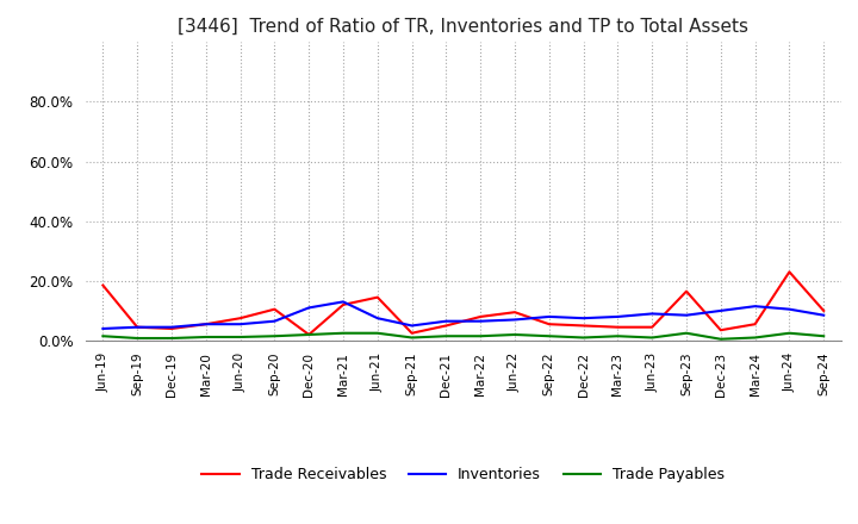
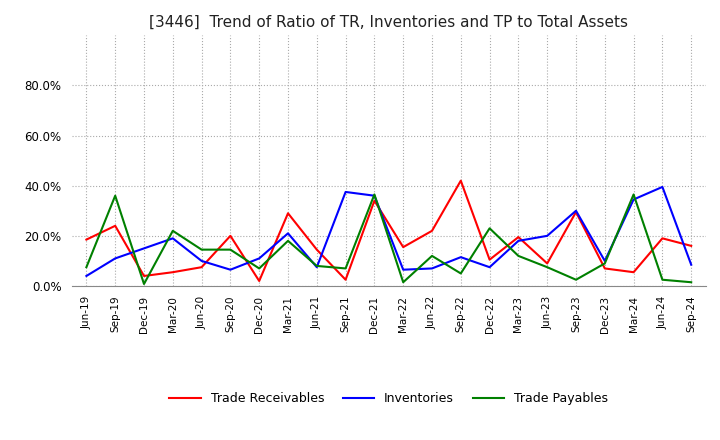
Trade Payables/Jun-19: 1.5% -> 7.5%
Trade Receivables/Sep-19: 4.5% -> 24.0%
Inventories/Sep-19: 4.5% -> 11.0%
Trade Payables/Sep-19: 0.8% -> 36.0%
Inventories/Dec-19: 4.5% -> 15.0%
Inventories/Mar-20: 5.5% -> 19.0%
Trade Payables/Mar-20: 1.2% -> 22.0%
Inventories/Jun-20: 5.5% -> 10.0%
Trade Payables/Jun-20: 1.2% -> 14.5%
Trade Receivables/Sep-20: 10.5% -> 20.0%
Trade Payables/Sep-20: 1.5% -> 14.5%
Trade Payables/Dec-20: 2.0% -> 7.0%
Trade Receivables/Mar-21: 12.0% -> 29.0%
Inventories/Mar-21: 13.0% -> 21.0%
Trade Payables/Mar-21: 2.5% -> 18.0%
Trade Payables/Jun-21: 2.5% -> 8.0%
Inventories/Sep-21: 5.0% -> 37.5%
Trade Payables/Sep-21: 1.0% -> 7.0%
Trade Receivables/Dec-21: 5.0% -> 34.0%
Inventories/Dec-21: 6.5% -> 36.0%
Trade Payables/Dec-21: 1.5% -> 36.5%
Trade Receivables/Mar-22: 8.0% -> 15.5%
Trade Receivables/Jun-22: 9.5% -> 22.0%
Trade Payables/Jun-22: 2.0% -> 12.0%
Trade Receivables/Sep-22: 5.5% -> 42.0%
Inventories/Sep-22: 8.0% -> 11.5%
Trade Payables/Sep-22: 1.5% -> 5.0%
Trade Receivables/Dec-22: 5.0% -> 10.5%
Trade Payables/Dec-22: 1.0% -> 23.0%
Trade Receivables/Mar-23: 4.5% -> 19.5%
Inventories/Mar-23: 8.0% -> 18.0%
Trade Payables/Mar-23: 1.5% -> 12.0%
Trade Receivables/Jun-23: 4.5% -> 9.0%
Inventories/Jun-23: 9.0% -> 20.0%
Trade Payables/Jun-23: 1.0% -> 7.5%
Trade Receivables/Sep-23: 16.5% -> 29.5%
Inventories/Sep-23: 8.5% -> 30.0%
Trade Receivables/Dec-23: 3.5% -> 7.0%
Trade Payables/Dec-23: 0.5% -> 9.0%
Inventories/Mar-24: 11.5% -> 34.5%
Trade Payables/Mar-24: 1.0% -> 36.5%
Trade Receivables/Jun-24: 23.0% -> 19.0%
Inventories/Jun-24: 10.5% -> 39.5%
Trade Receivables/Sep-24: 10.0% -> 16.0%
